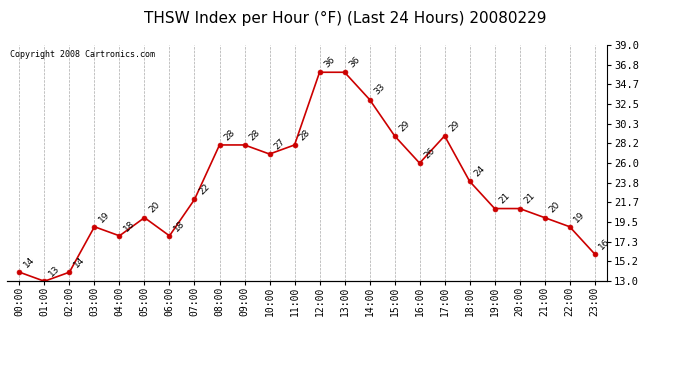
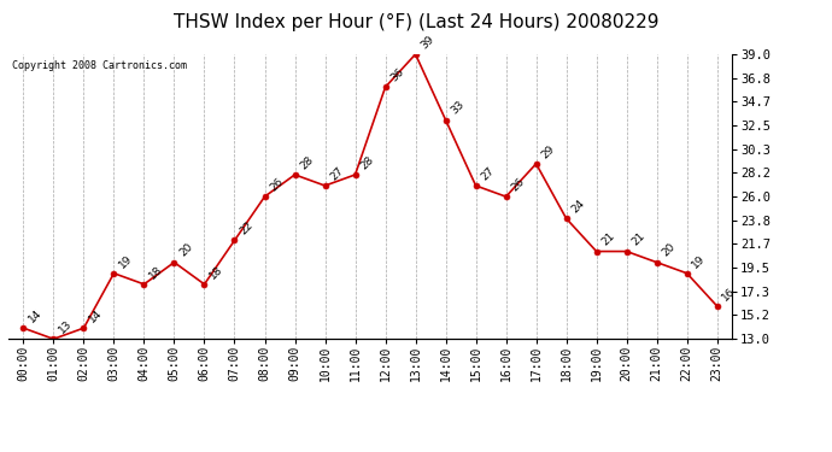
08:00: 28 -> 26
13:00: 36 -> 39
15:00: 29 -> 27
